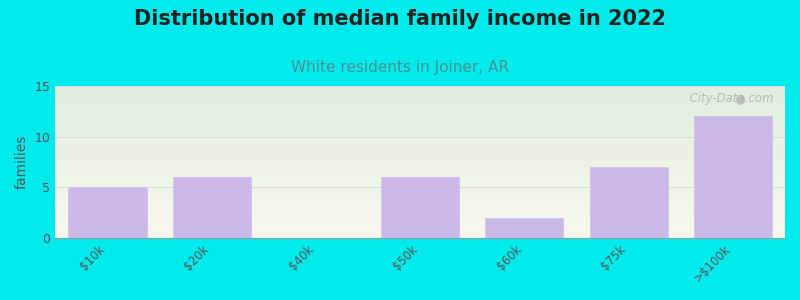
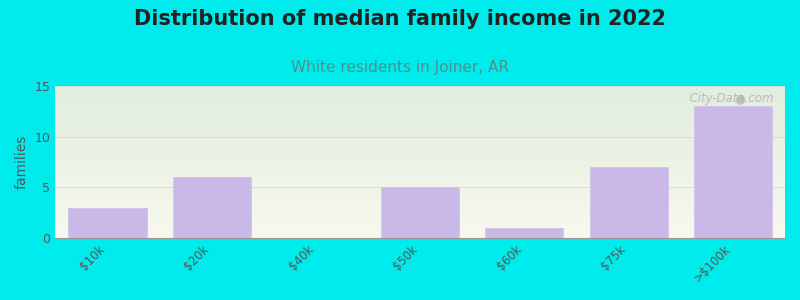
$10k: 5 -> 3
$50k: 6 -> 5
$60k: 2 -> 1
>$100k: 12 -> 13
